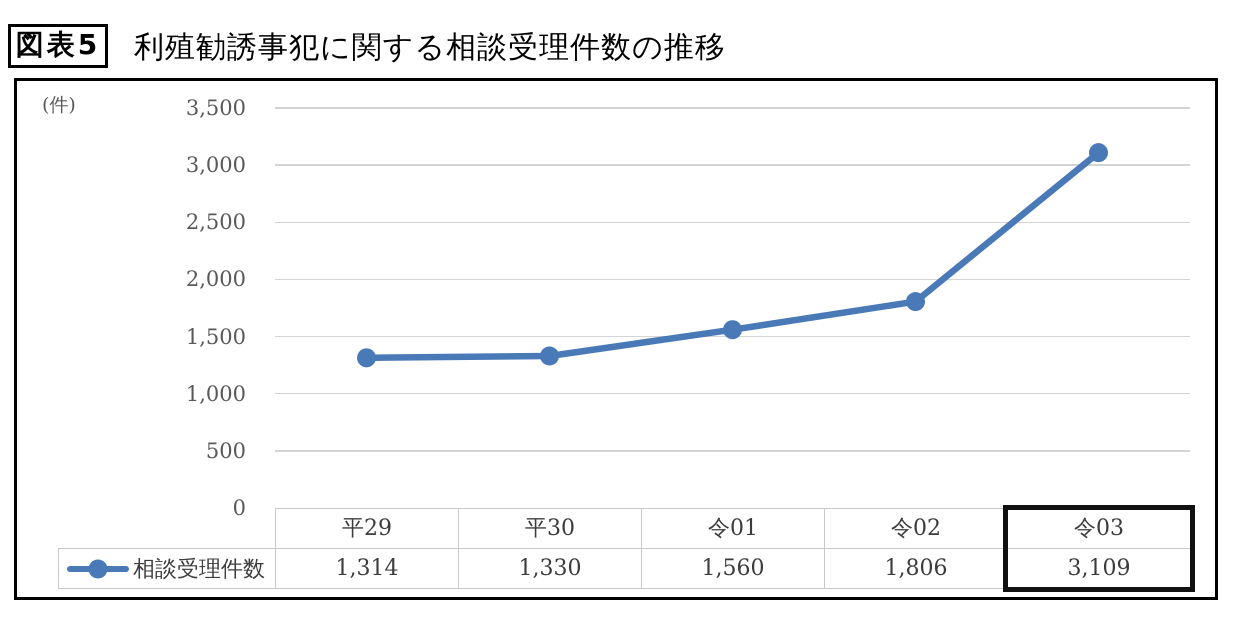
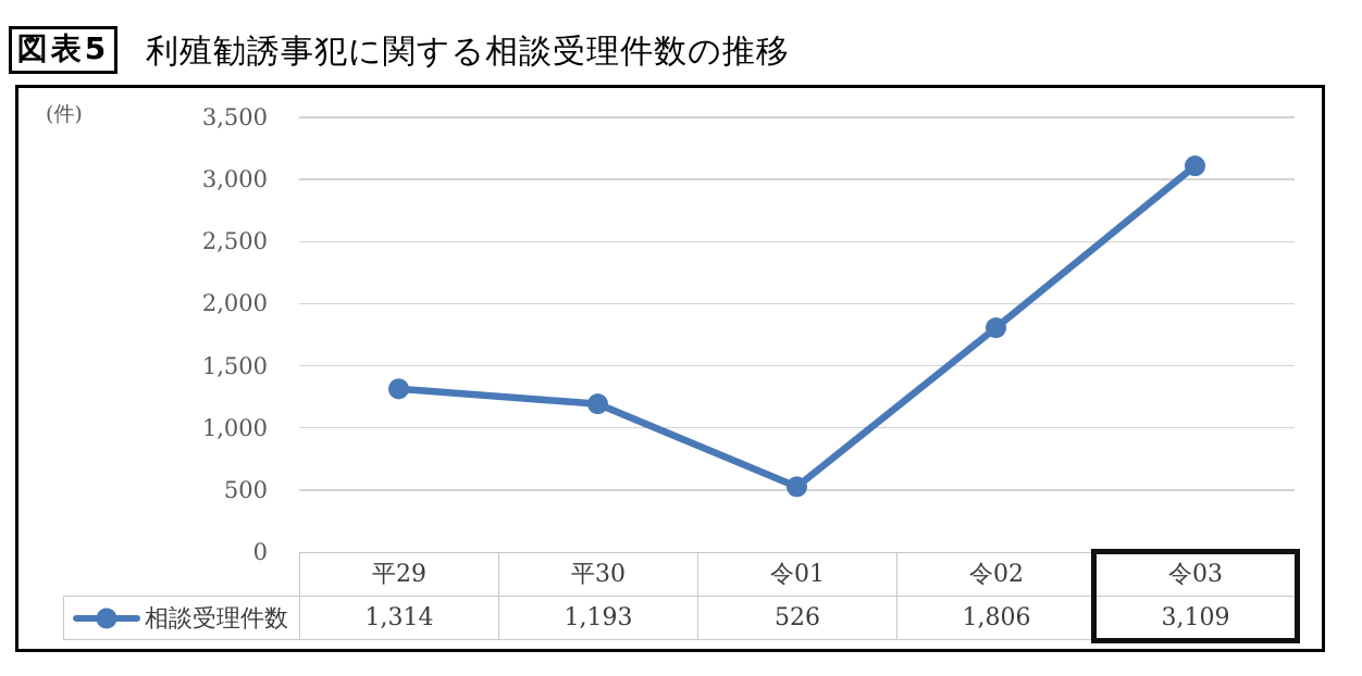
平30: 1,330 -> 1,193
令01: 1,560 -> 526
